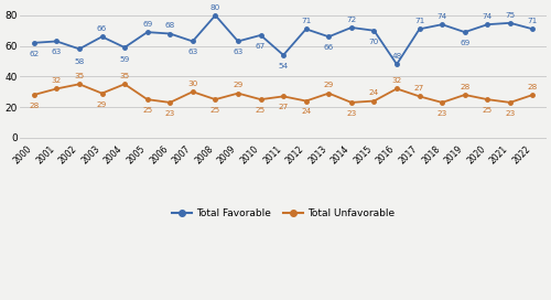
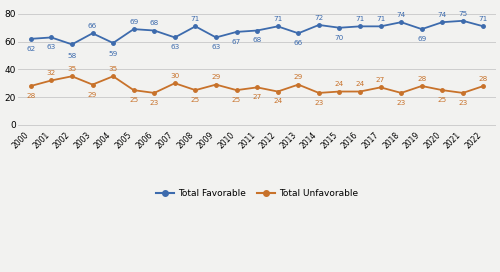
Total Favorable/2008: 80 -> 71
Total Favorable/2011: 54 -> 68
Total Favorable/2016: 48 -> 71
Total Unfavorable/2016: 32 -> 24
